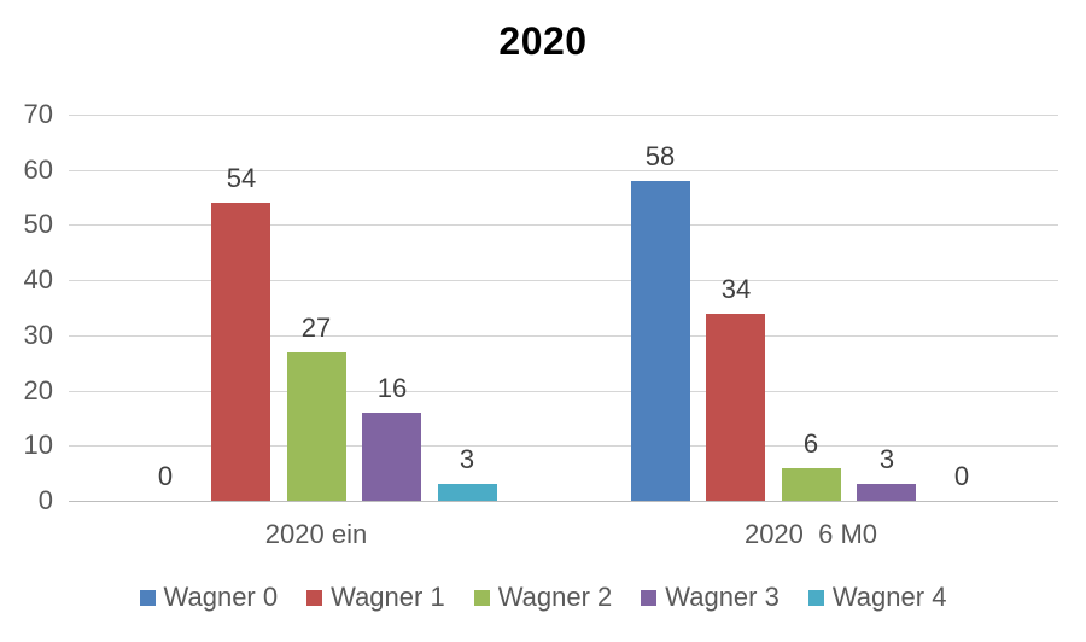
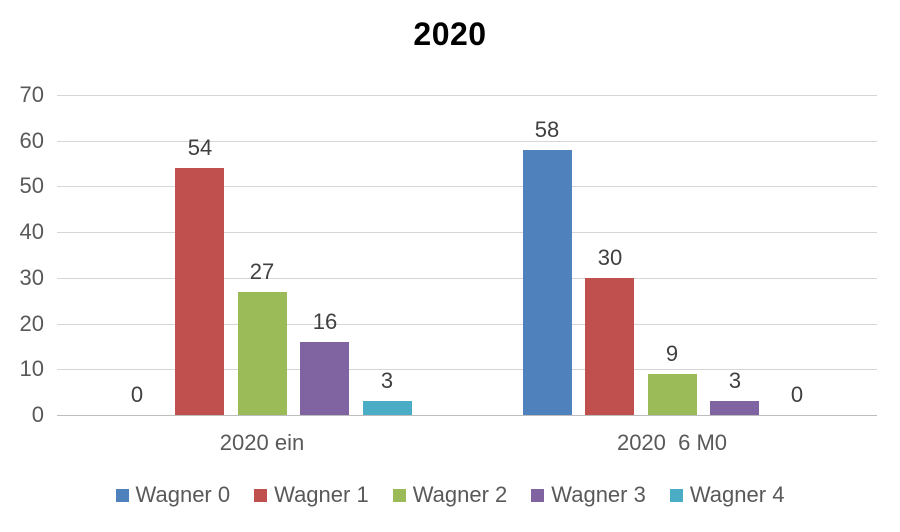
Wagner 1/2020 6 M0: 34 -> 30
Wagner 2/2020 6 M0: 6 -> 9
